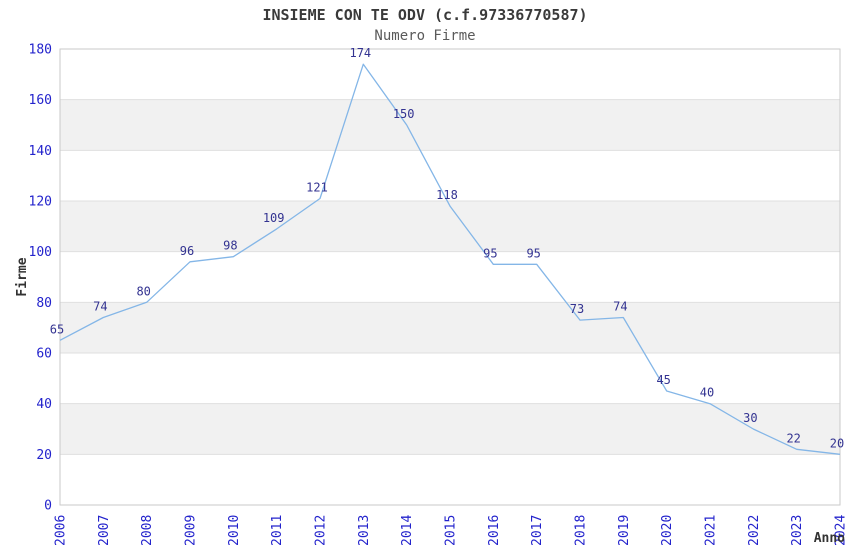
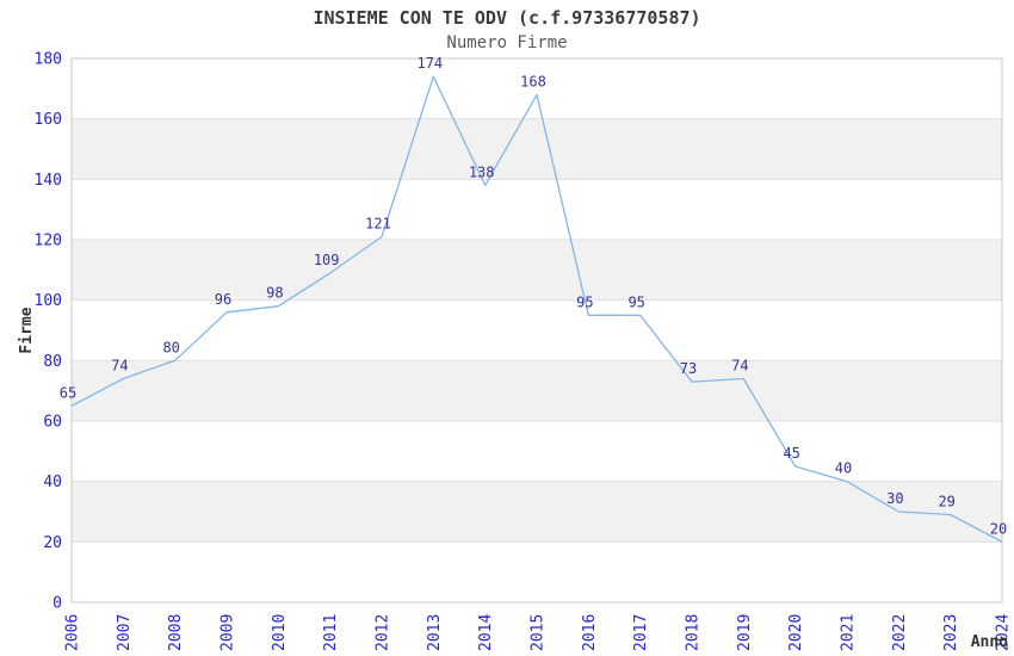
2014: 150 -> 138
2015: 118 -> 168
2023: 22 -> 29
